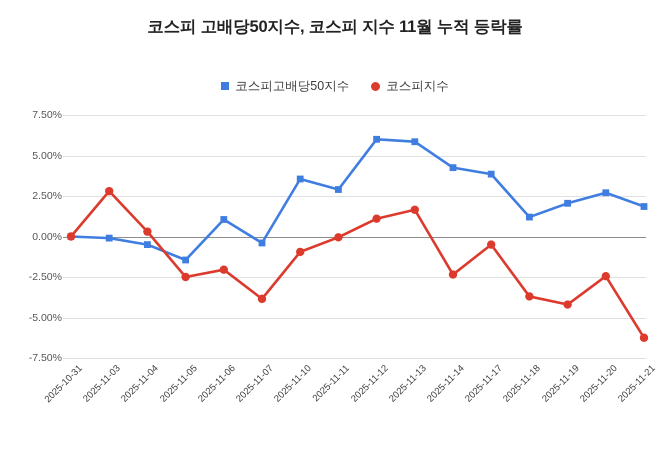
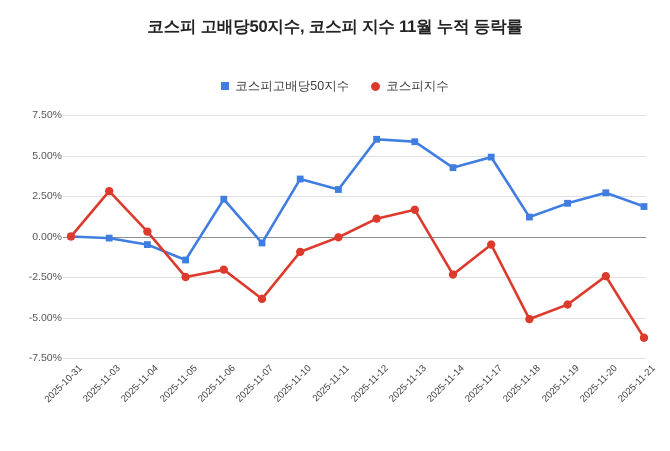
코스피고배당50지수/2025-11-06: 1.1% -> 2.3%
코스피고배당50지수/2025-11-17: 3.9% -> 4.9%
코스피지수/2025-11-18: -3.7% -> -5.1%
